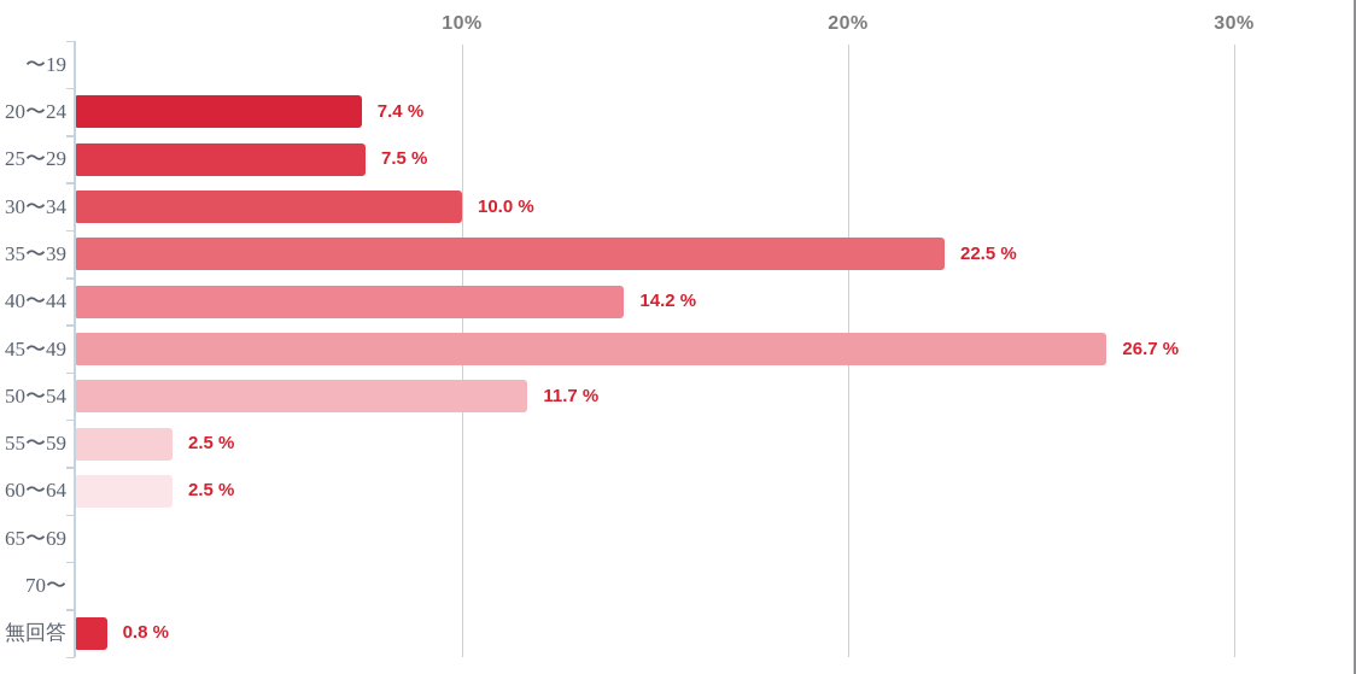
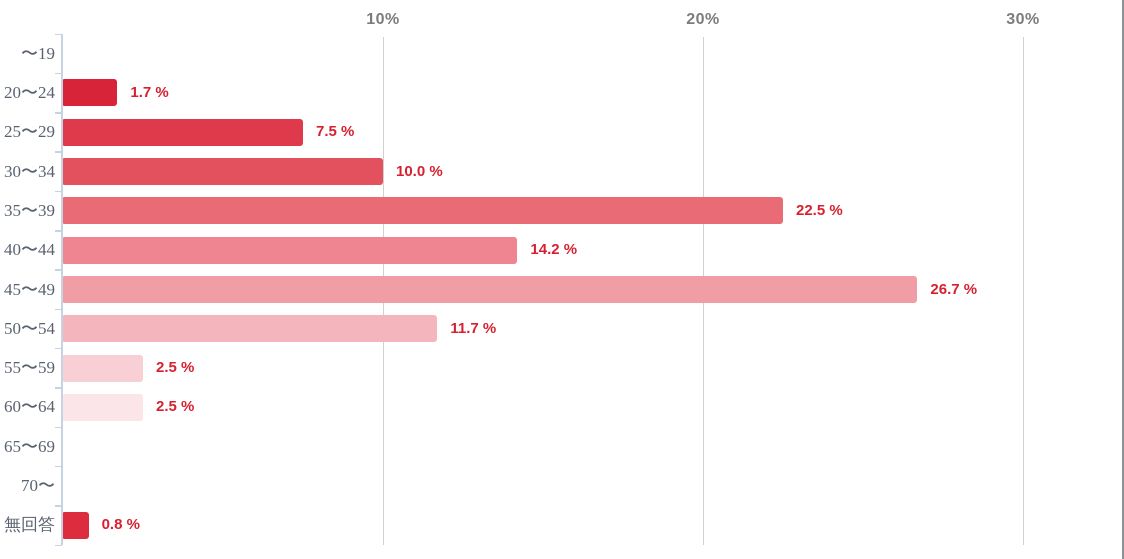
20〜24: 7.4 -> 1.7
